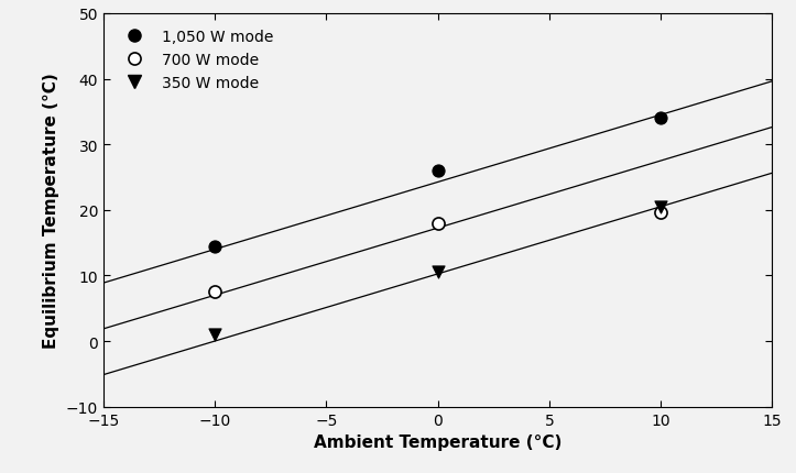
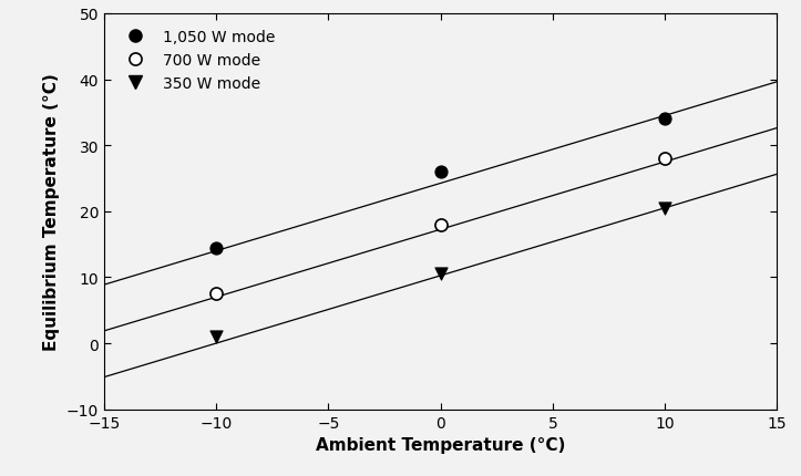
700 W mode/10: 19.6 -> 28.0
